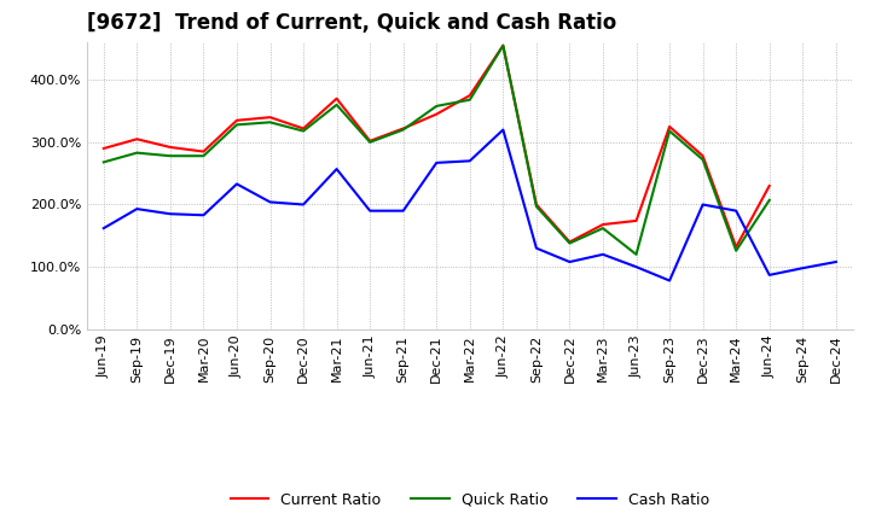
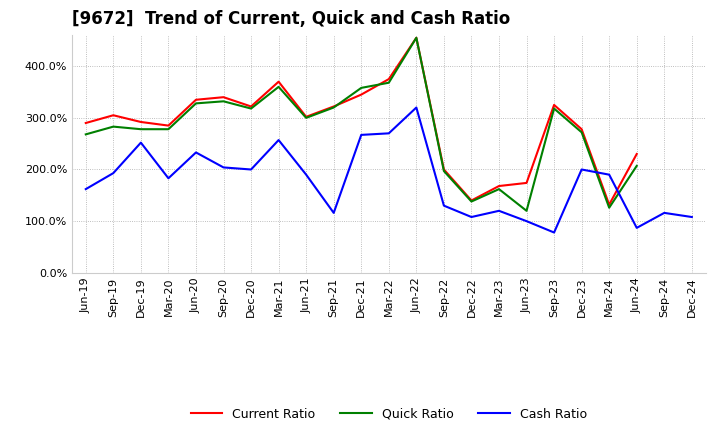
Cash Ratio/Dec-19: 185% -> 252%
Cash Ratio/Sep-21: 190% -> 116%
Cash Ratio/Sep-24: 98% -> 116%
